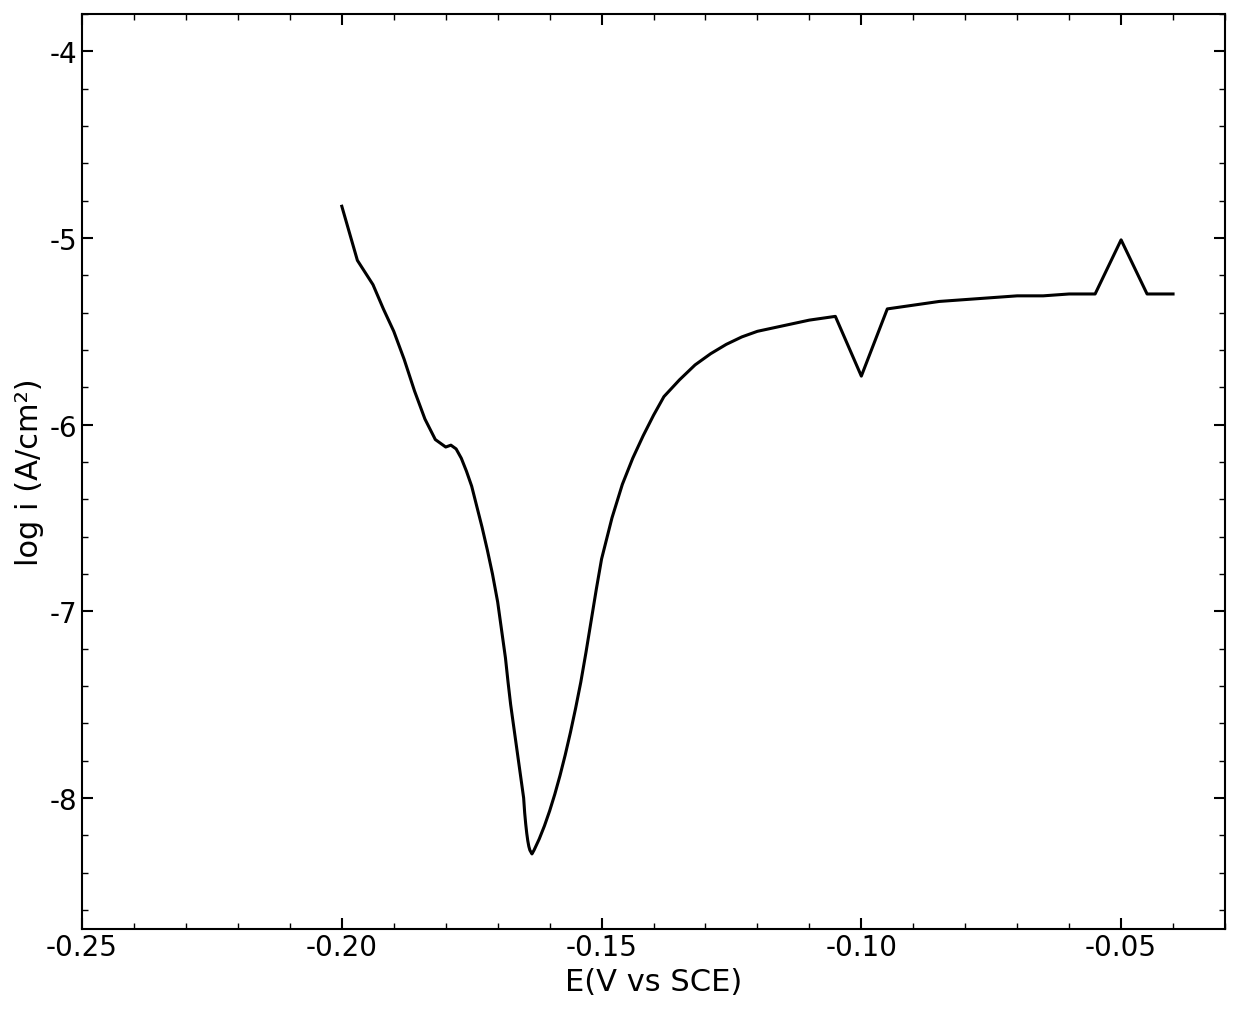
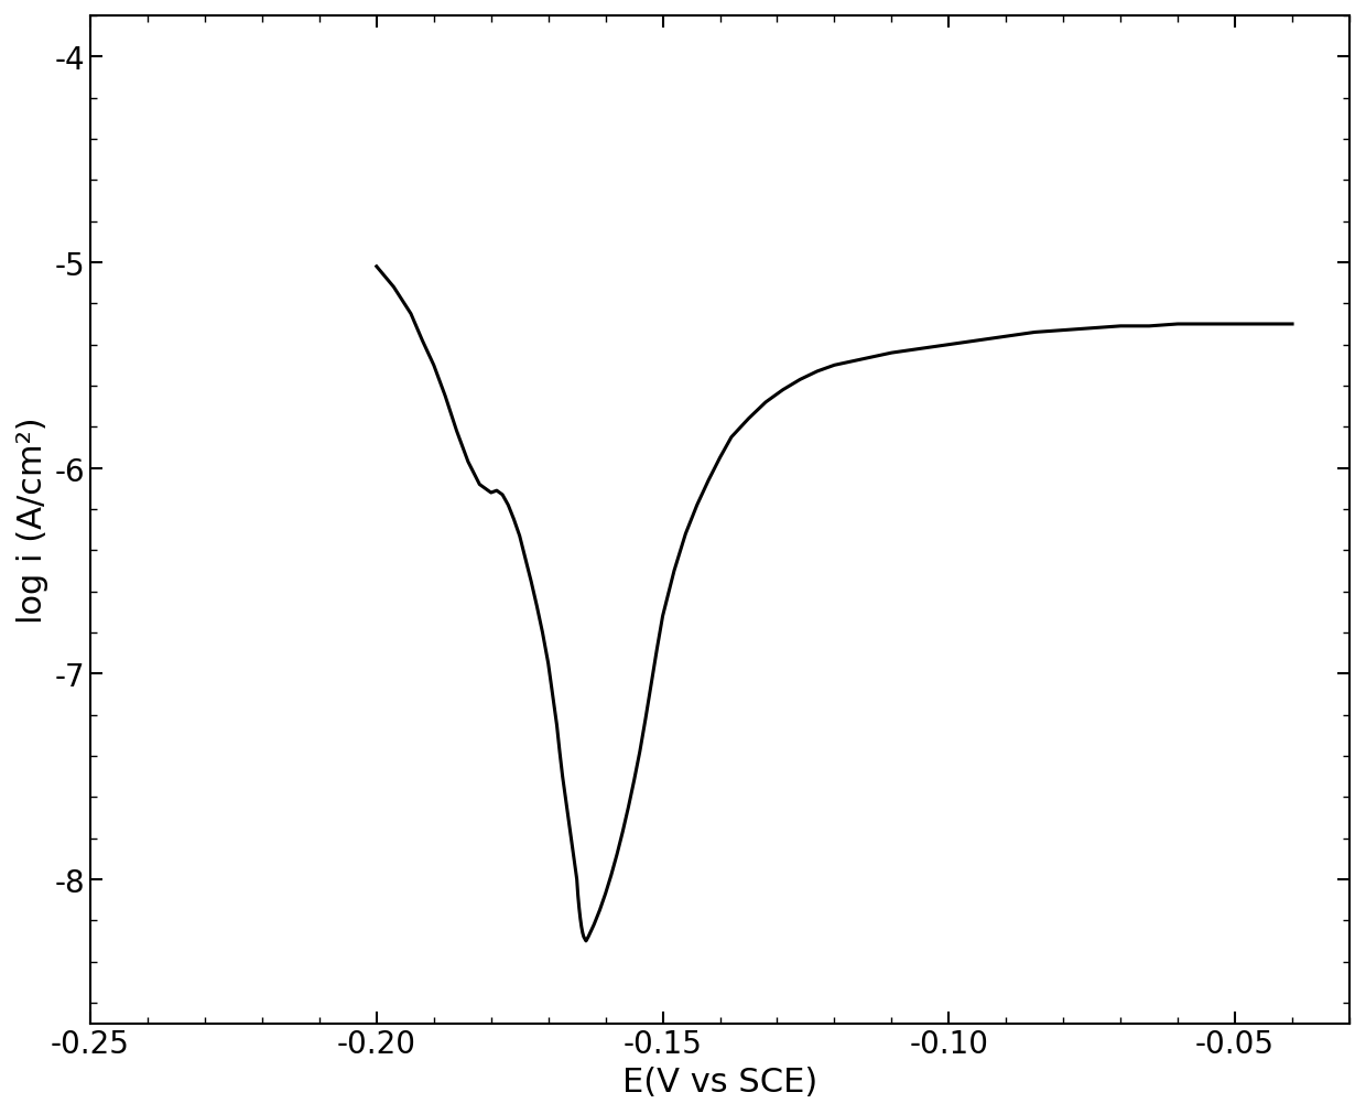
-0.20: -4.83 -> -5.02
-0.10: -5.74 -> -5.40
-0.05: -5.01 -> -5.30
